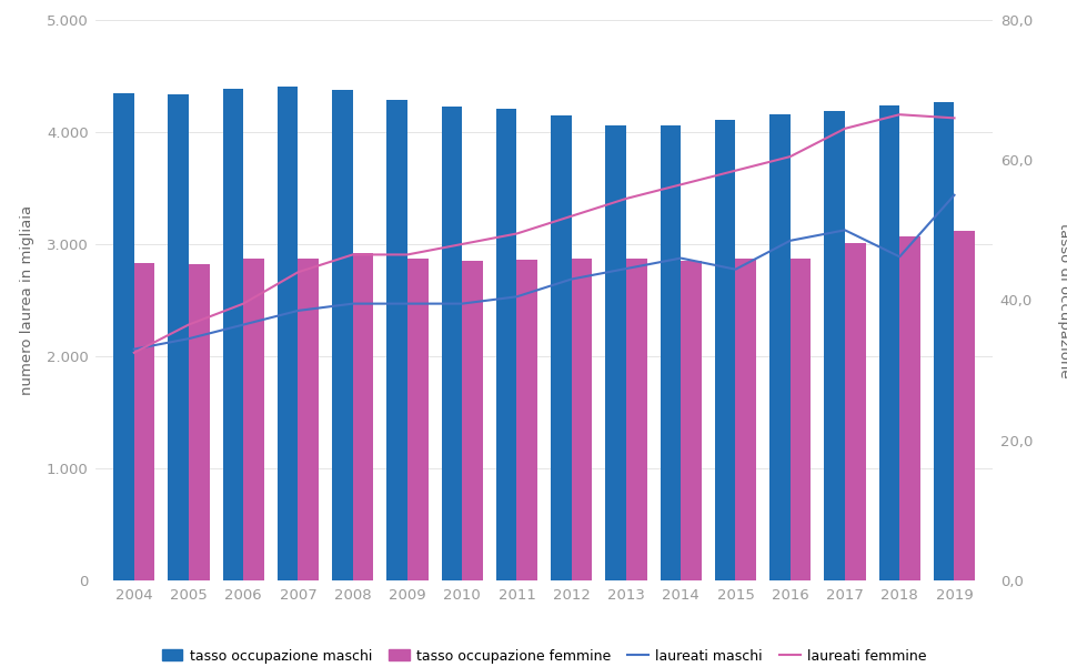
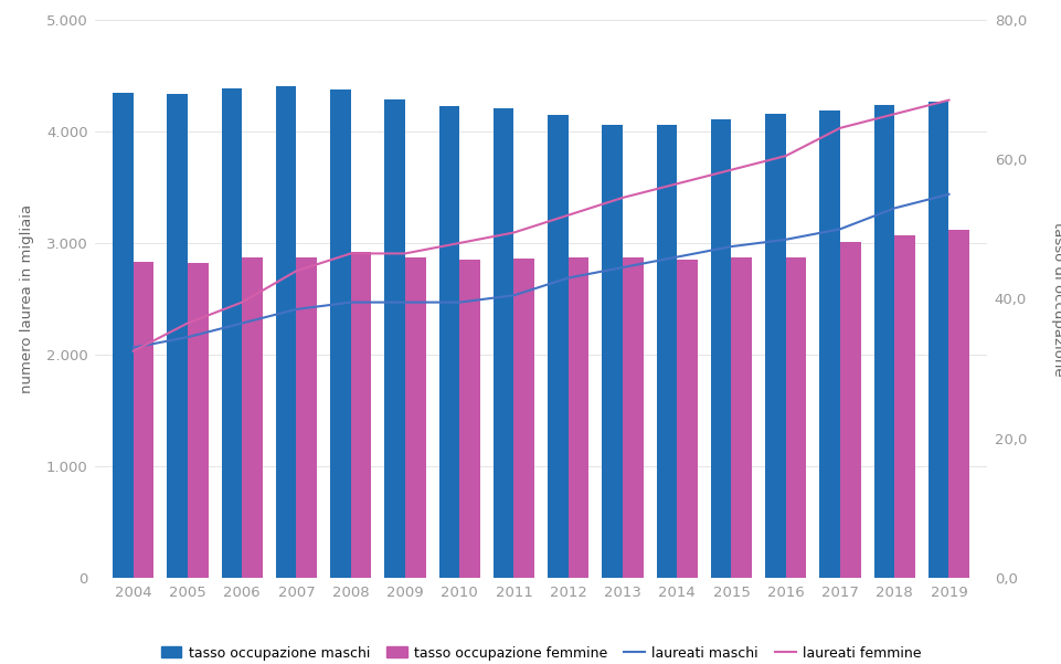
laureati maschi/2015: 44,4 -> 47,5
laureati maschi/2018: 46,2 -> 53,0
laureati femmine/2019: 66,0 -> 68,5
